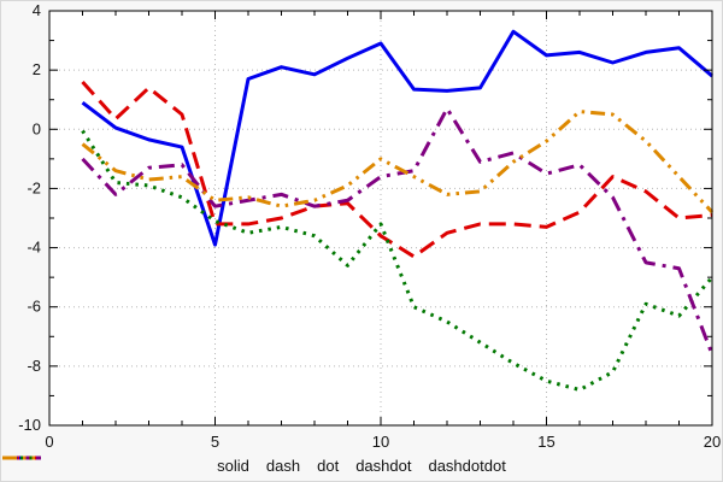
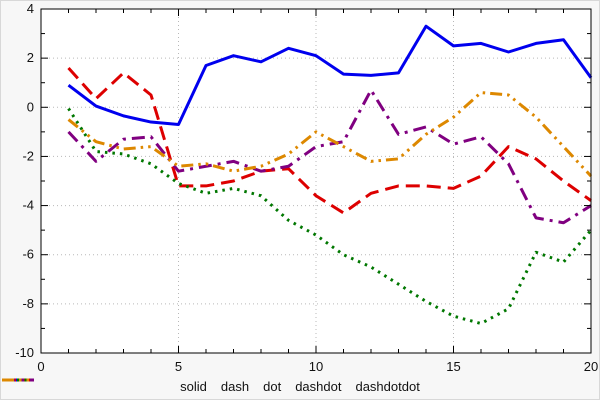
solid/5: -3.9 -> -0.7
solid/10: 2.9 -> 2.1
dot/10: -3.2 -> -5.2
solid/20: 1.8 -> 1.2
dash/20: -2.9 -> -3.8
dashdot/20: -7.6 -> -4.0
